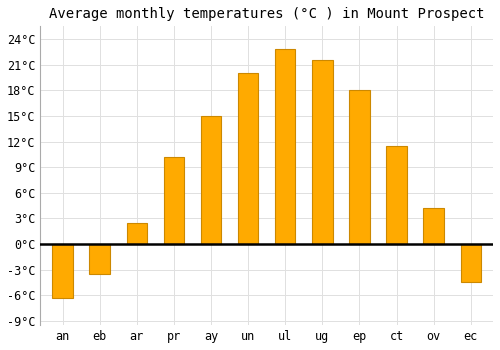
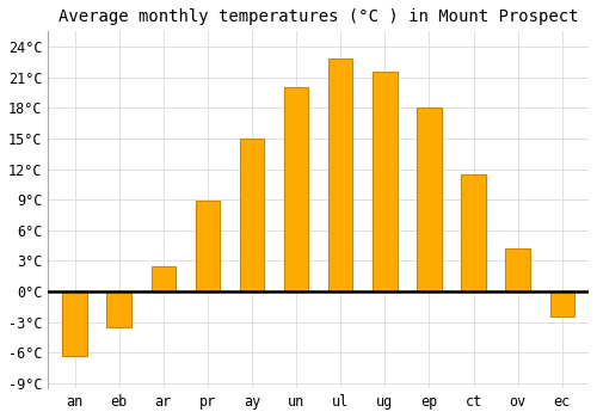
pr: 10.2°C -> 8.9°C
ec: -4.4°C -> -2.5°C
